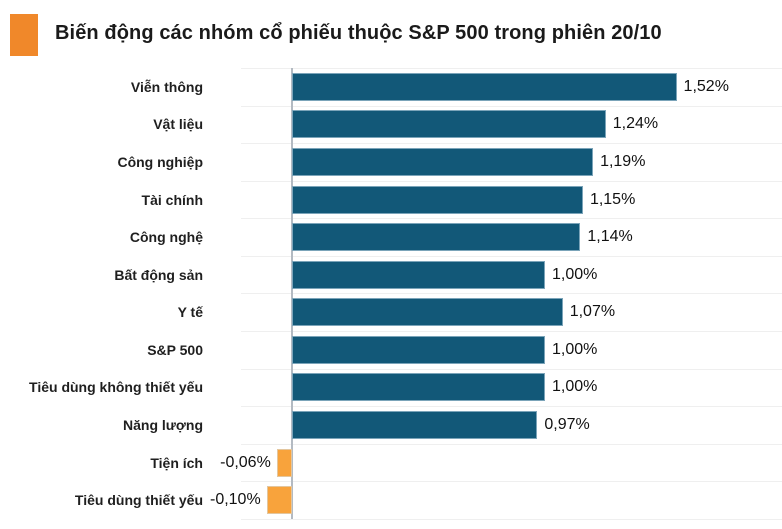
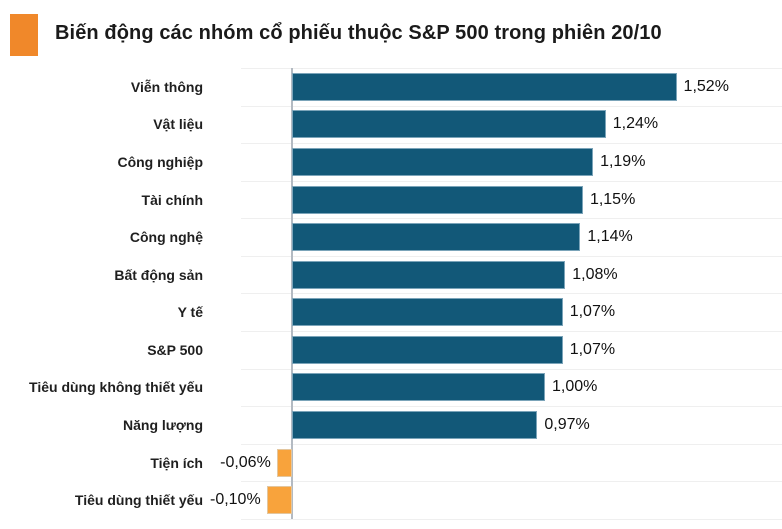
Bất động sản: 1,00% -> 1,08%
S&P 500: 1,00% -> 1,07%
